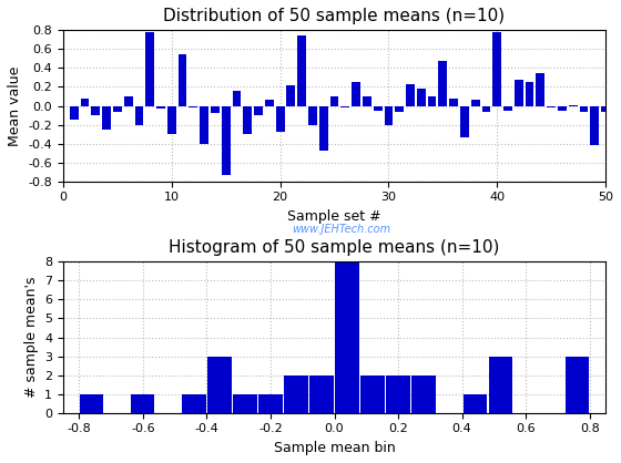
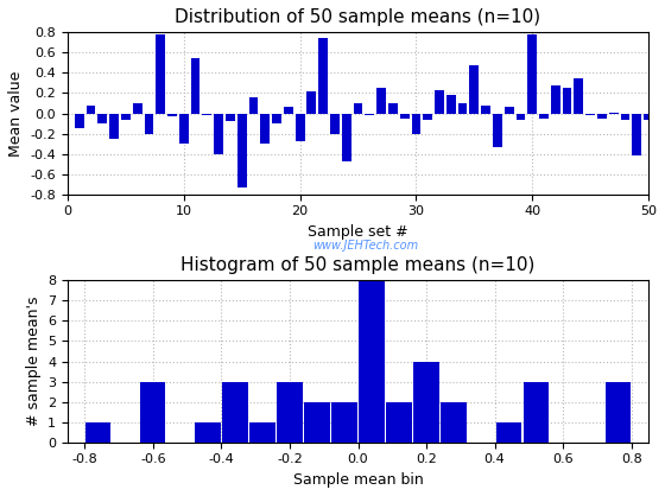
Histogram of 50 sample means (n=10)/-0.6: 1 -> 3
Histogram of 50 sample means (n=10)/-0.2: 1 -> 3
Histogram of 50 sample means (n=10)/0.2: 2 -> 4
